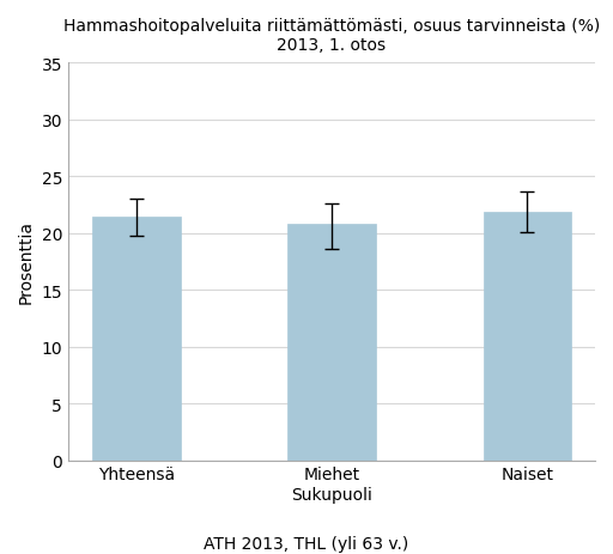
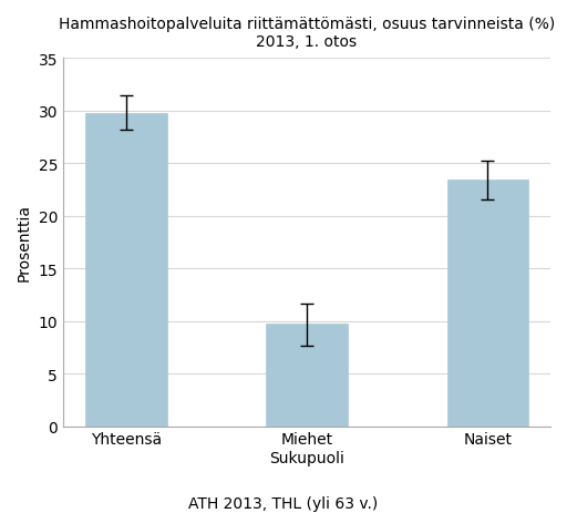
Yhteensä: 21.4 -> 29.8
Miehet: 20.8 -> 9.8
Naiset: 21.9 -> 23.4
